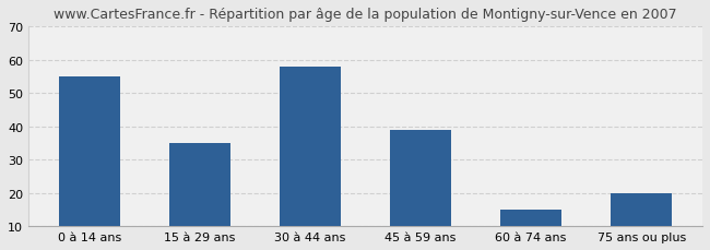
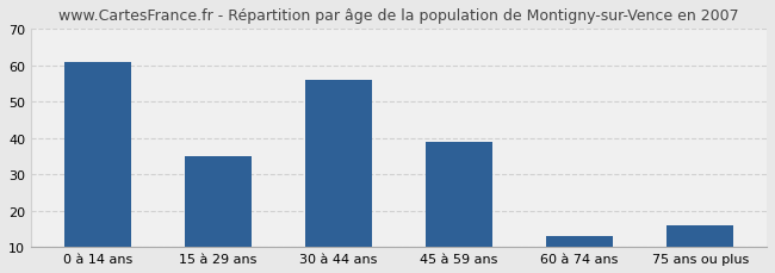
0 à 14 ans: 55 -> 61
30 à 44 ans: 58 -> 56
60 à 74 ans: 15 -> 13
75 ans ou plus: 20 -> 16
